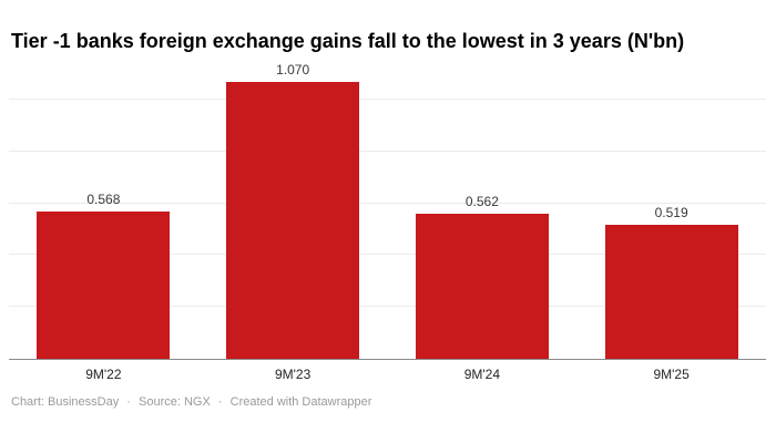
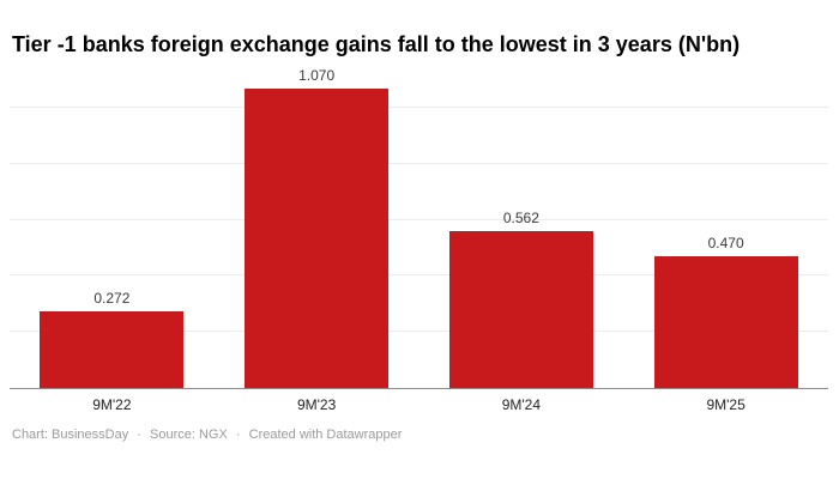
9M'22: 0.568 -> 0.272
9M'25: 0.519 -> 0.470
